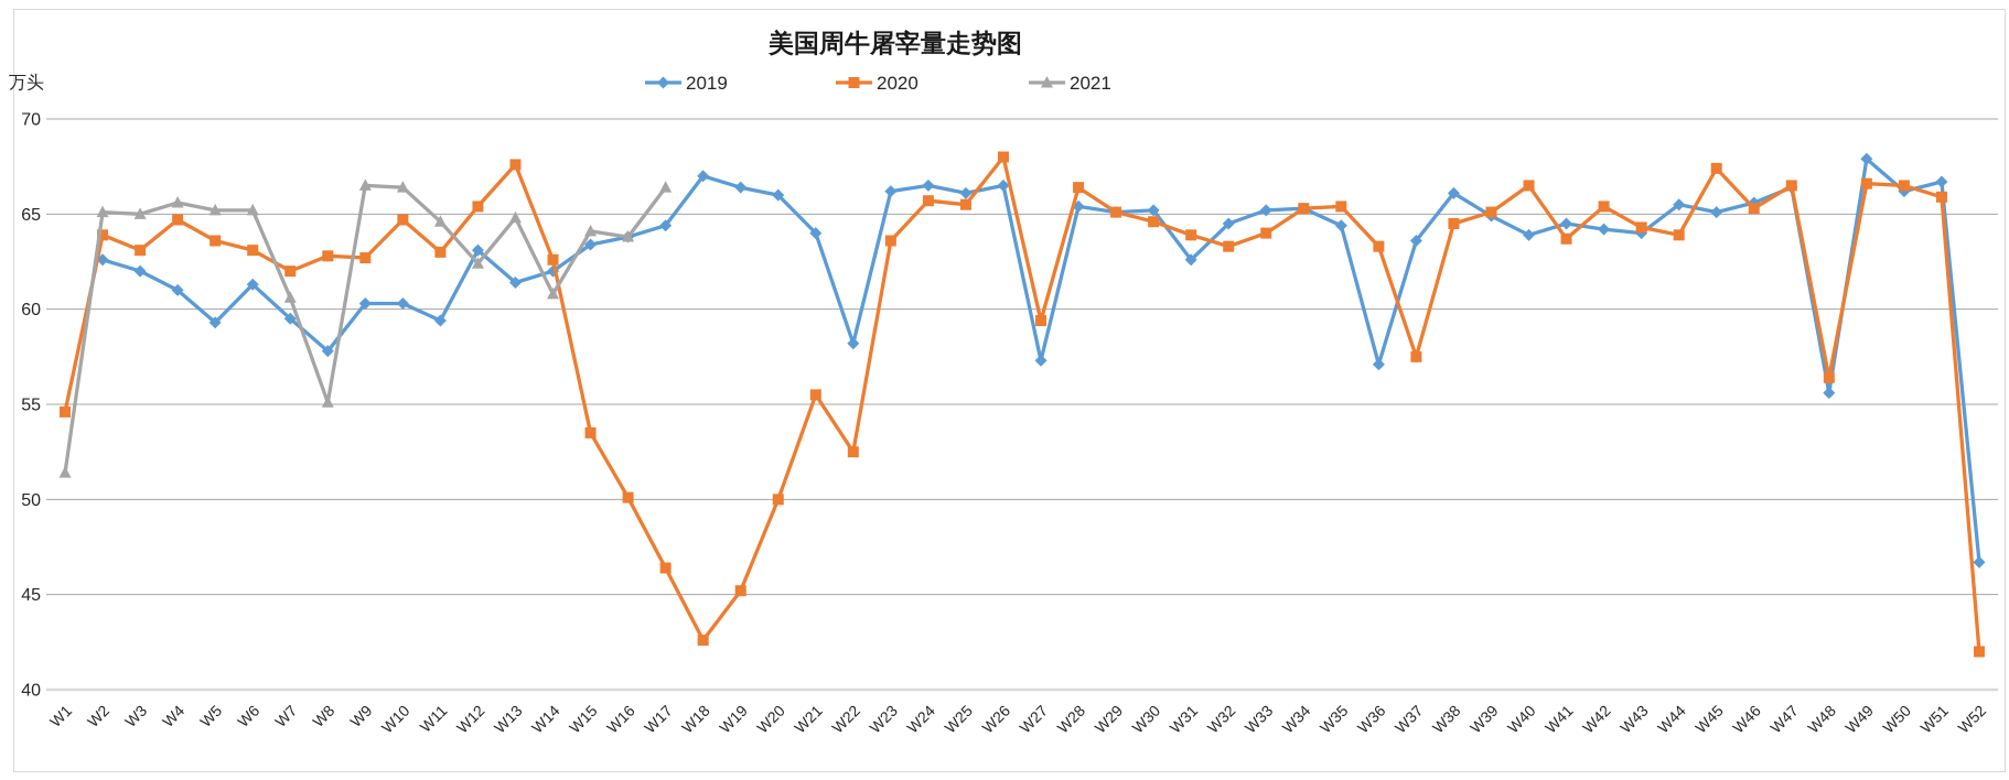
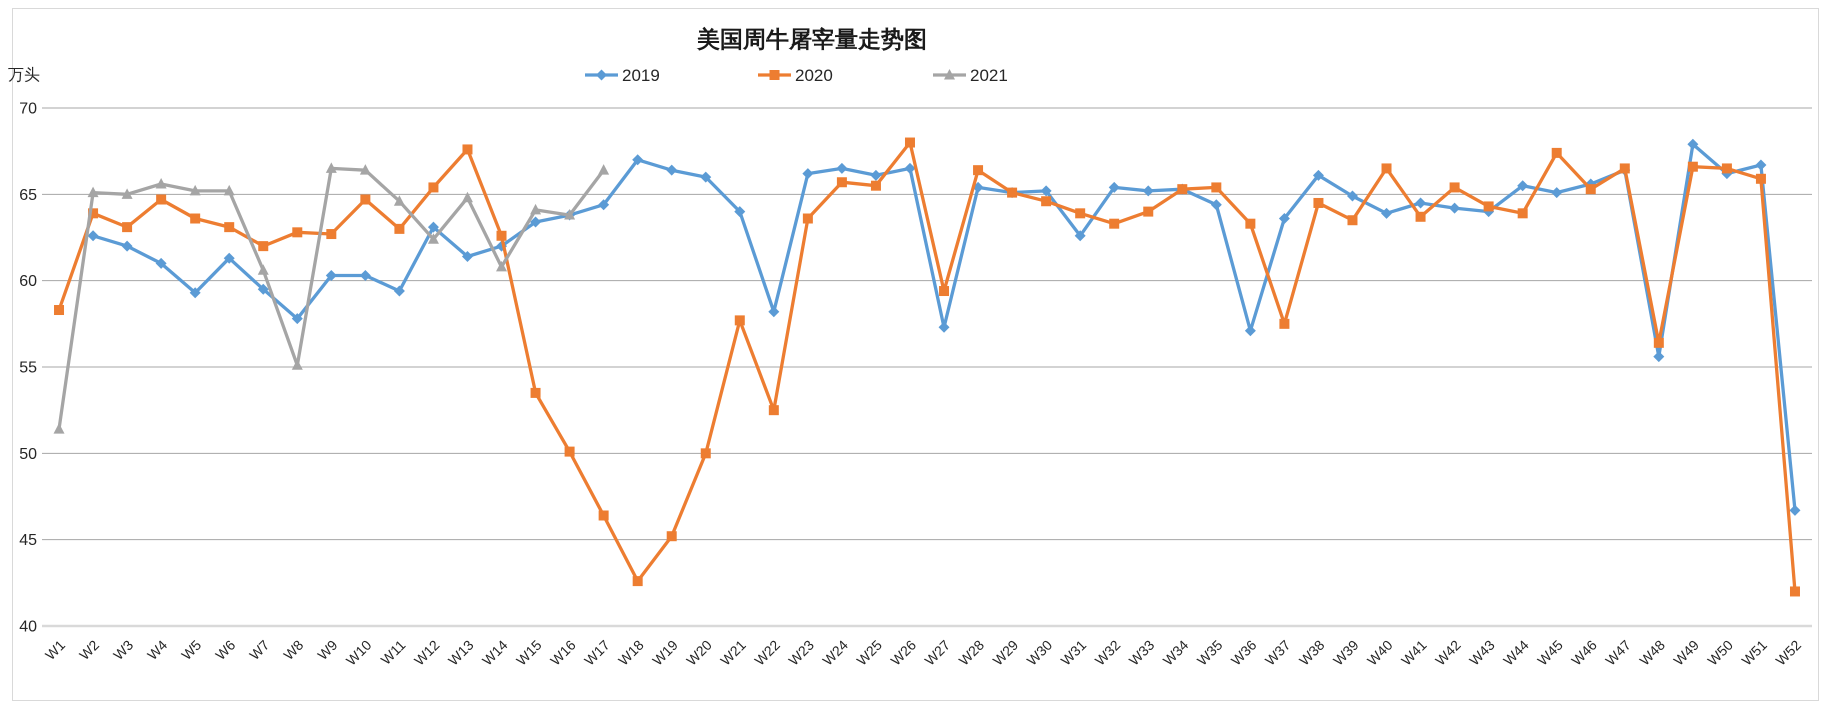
2020/W1: 54.6 -> 58.3
2020/W21: 55.5 -> 57.7
2019/W32: 64.5 -> 65.4
2020/W39: 65.1 -> 63.5
